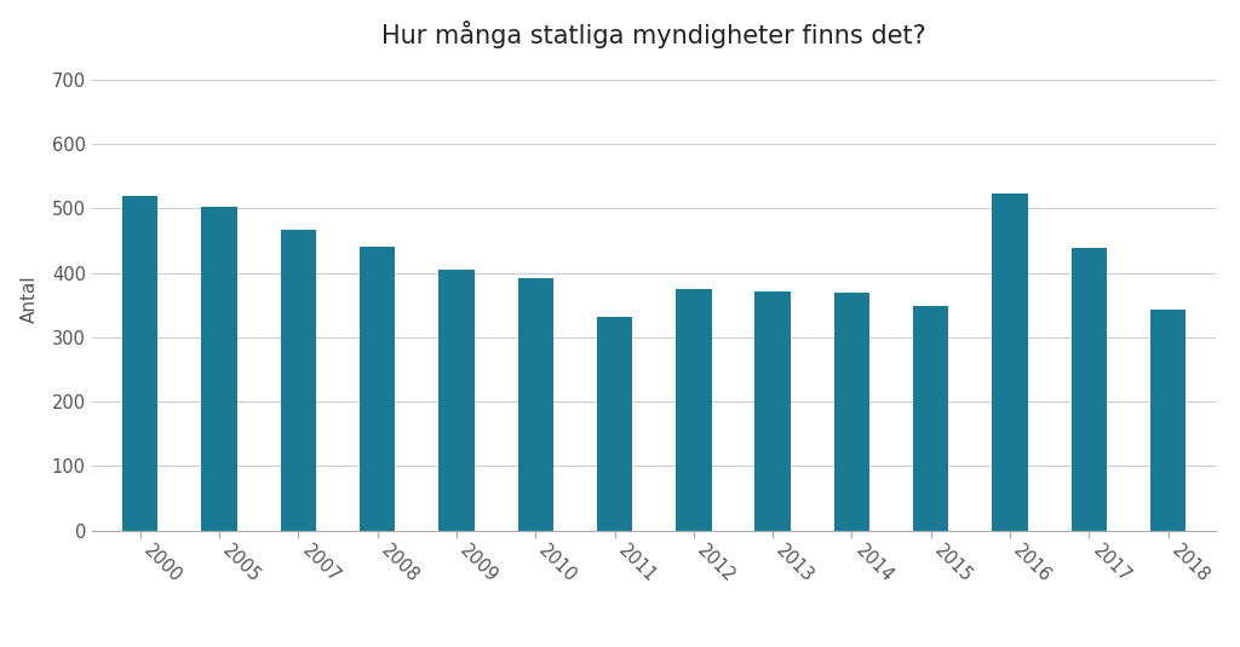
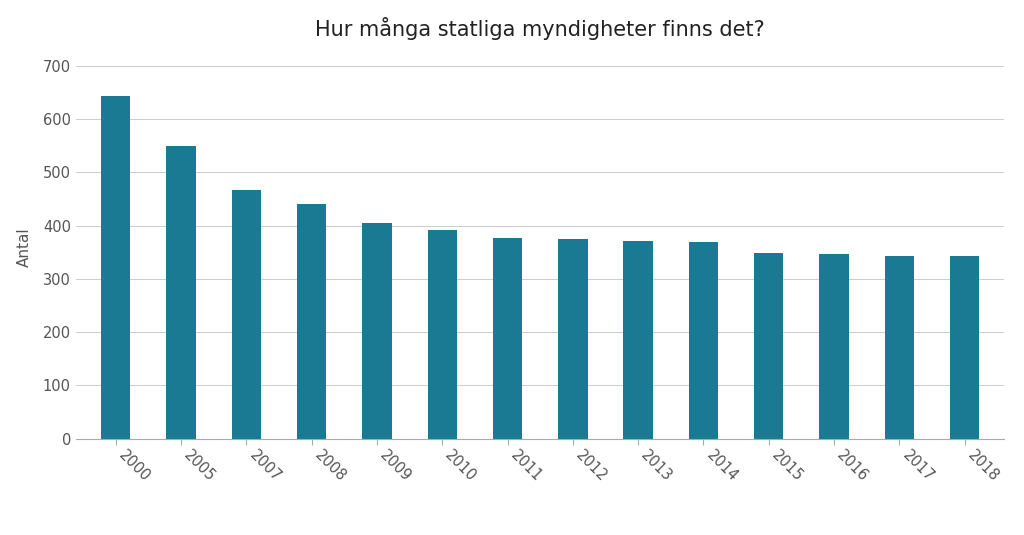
2000: 520 -> 643
2005: 502 -> 550
2011: 332 -> 376
2016: 524 -> 346
2017: 438 -> 343
